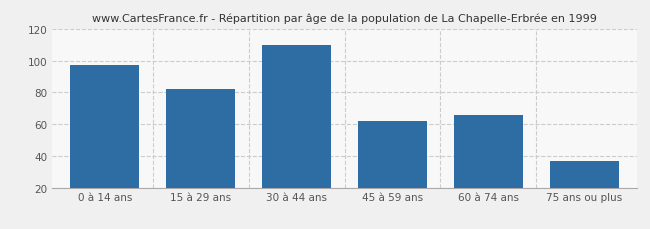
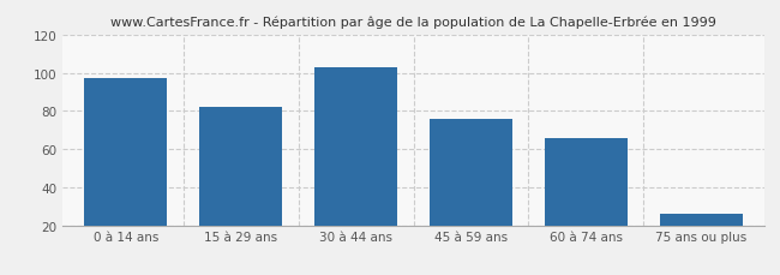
30 à 44 ans: 110 -> 103
45 à 59 ans: 62 -> 76
75 ans ou plus: 37 -> 26
